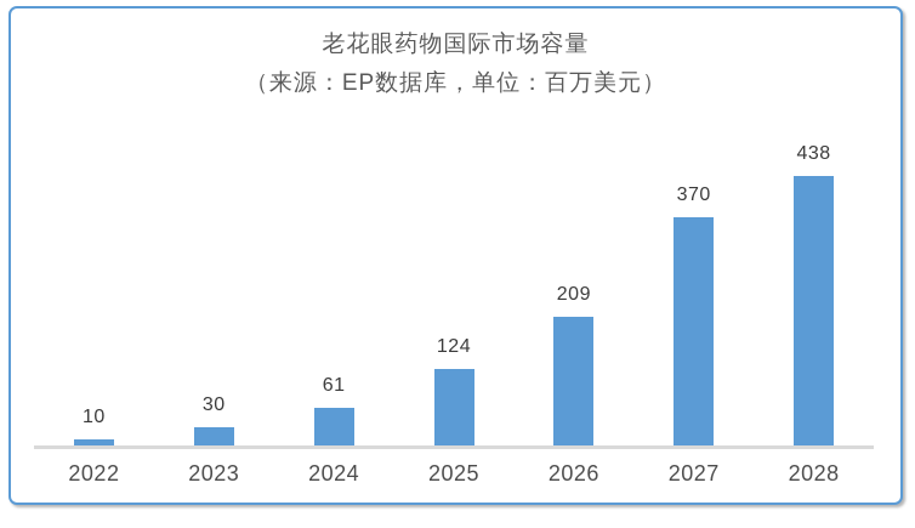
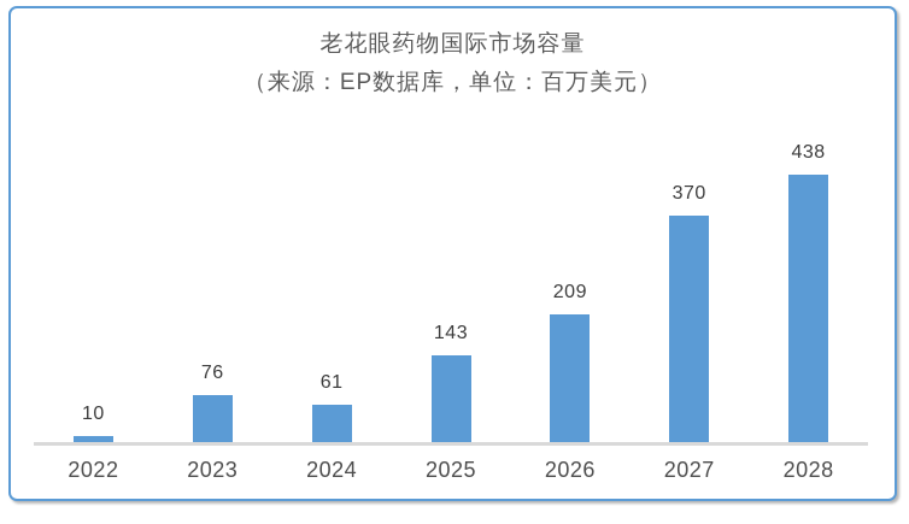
2023: 30 -> 76
2025: 124 -> 143
